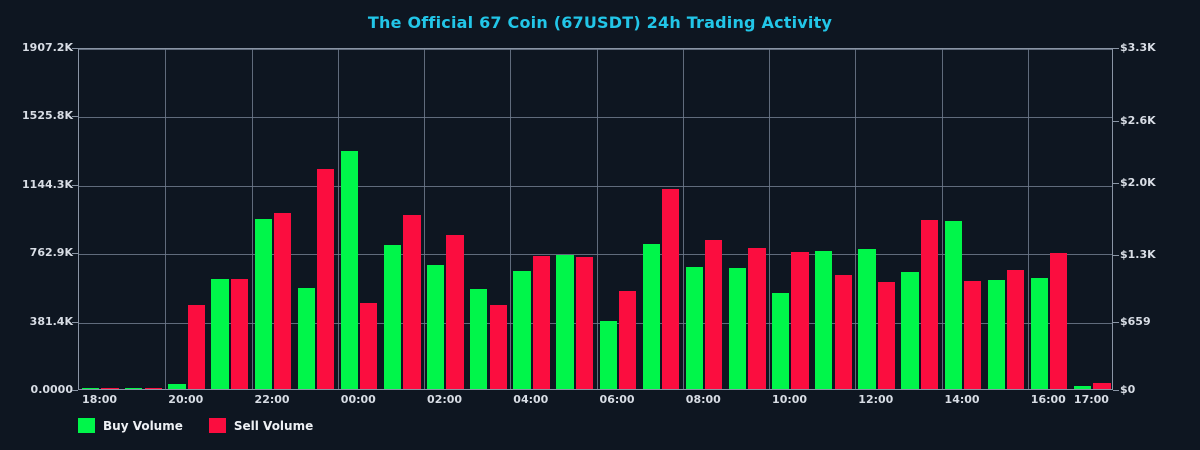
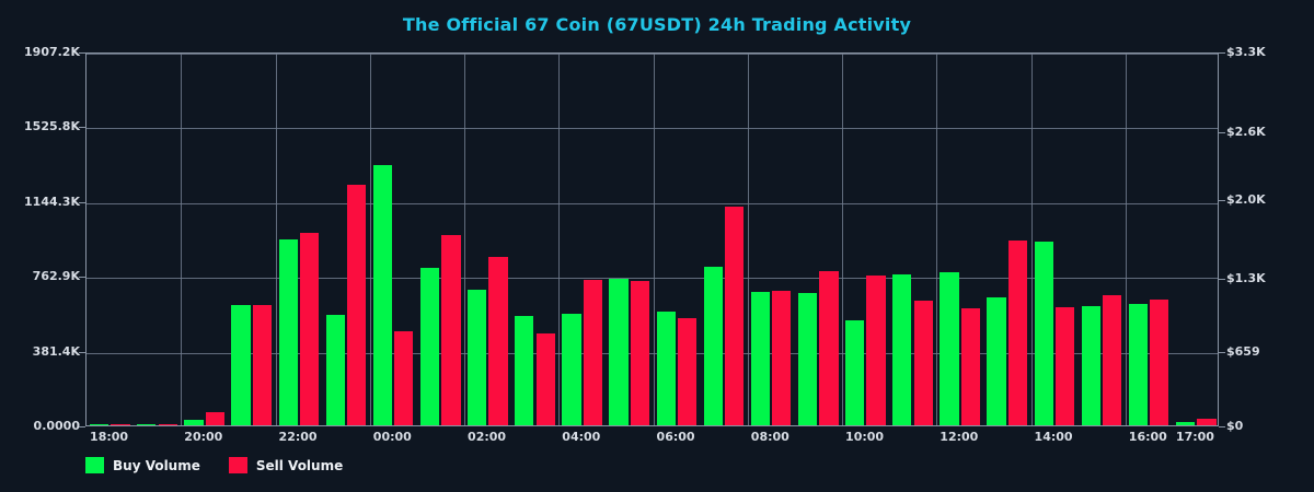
Sell Volume/20:00: 470K -> 60K
Buy Volume/04:00: 660K -> 570K
Buy Volume/06:00: 380K -> 580K
Sell Volume/08:00: 830K -> 690K
Sell Volume/16:00: 760K -> 640K
